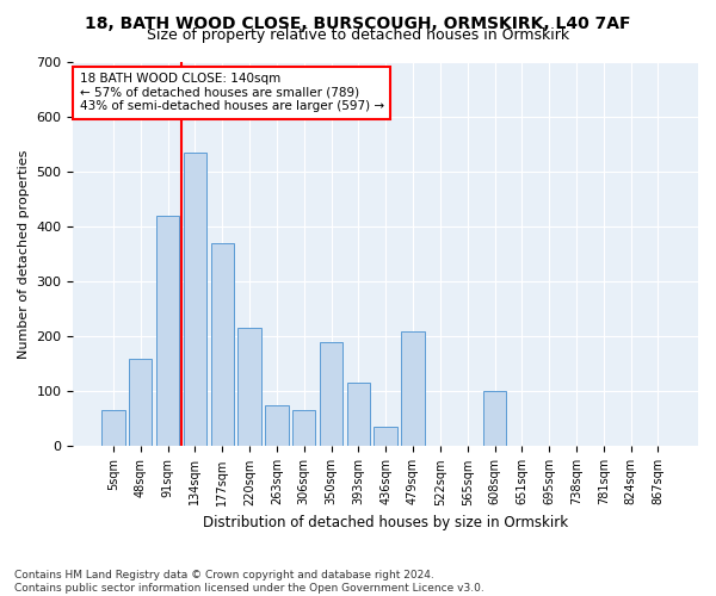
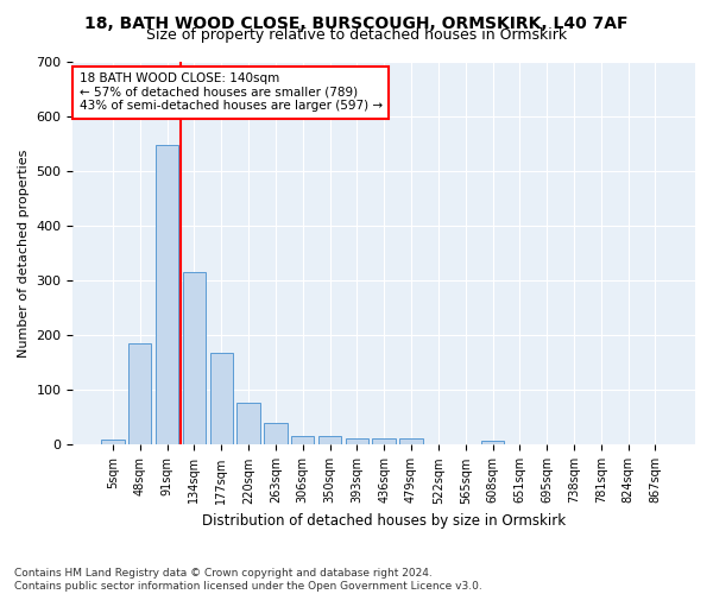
5sqm: 65 -> 10
48sqm: 160 -> 185
91sqm: 420 -> 548
134sqm: 535 -> 315
177sqm: 370 -> 168
220sqm: 215 -> 77
263sqm: 75 -> 40
306sqm: 65 -> 17
350sqm: 190 -> 17
393sqm: 115 -> 12
436sqm: 35 -> 12
479sqm: 210 -> 12
608sqm: 100 -> 8
